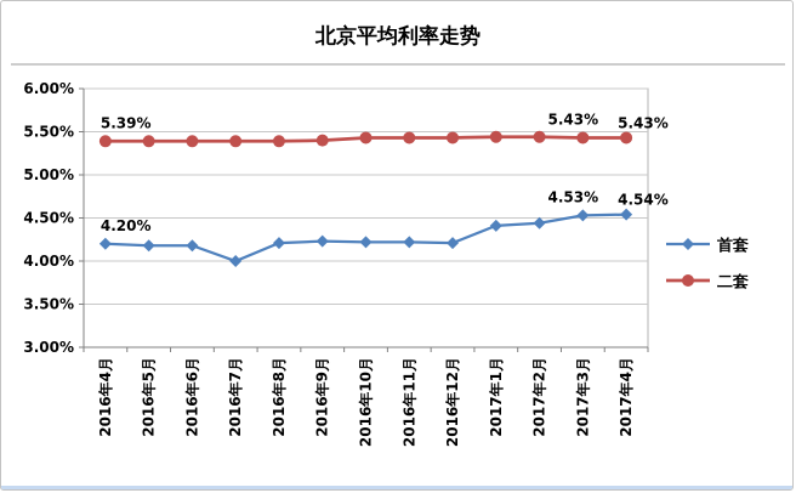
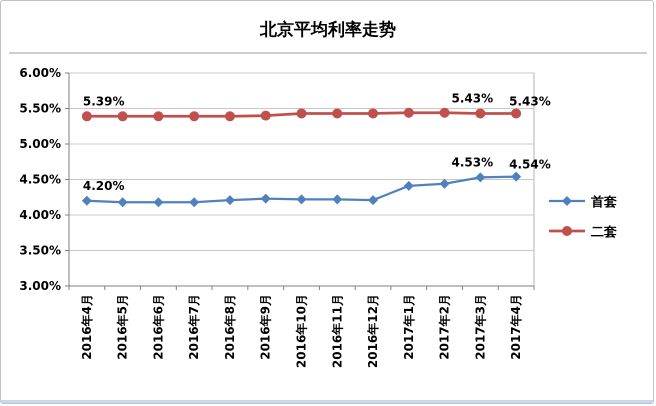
首套/2016年7月: 4.0% -> 4.2%
